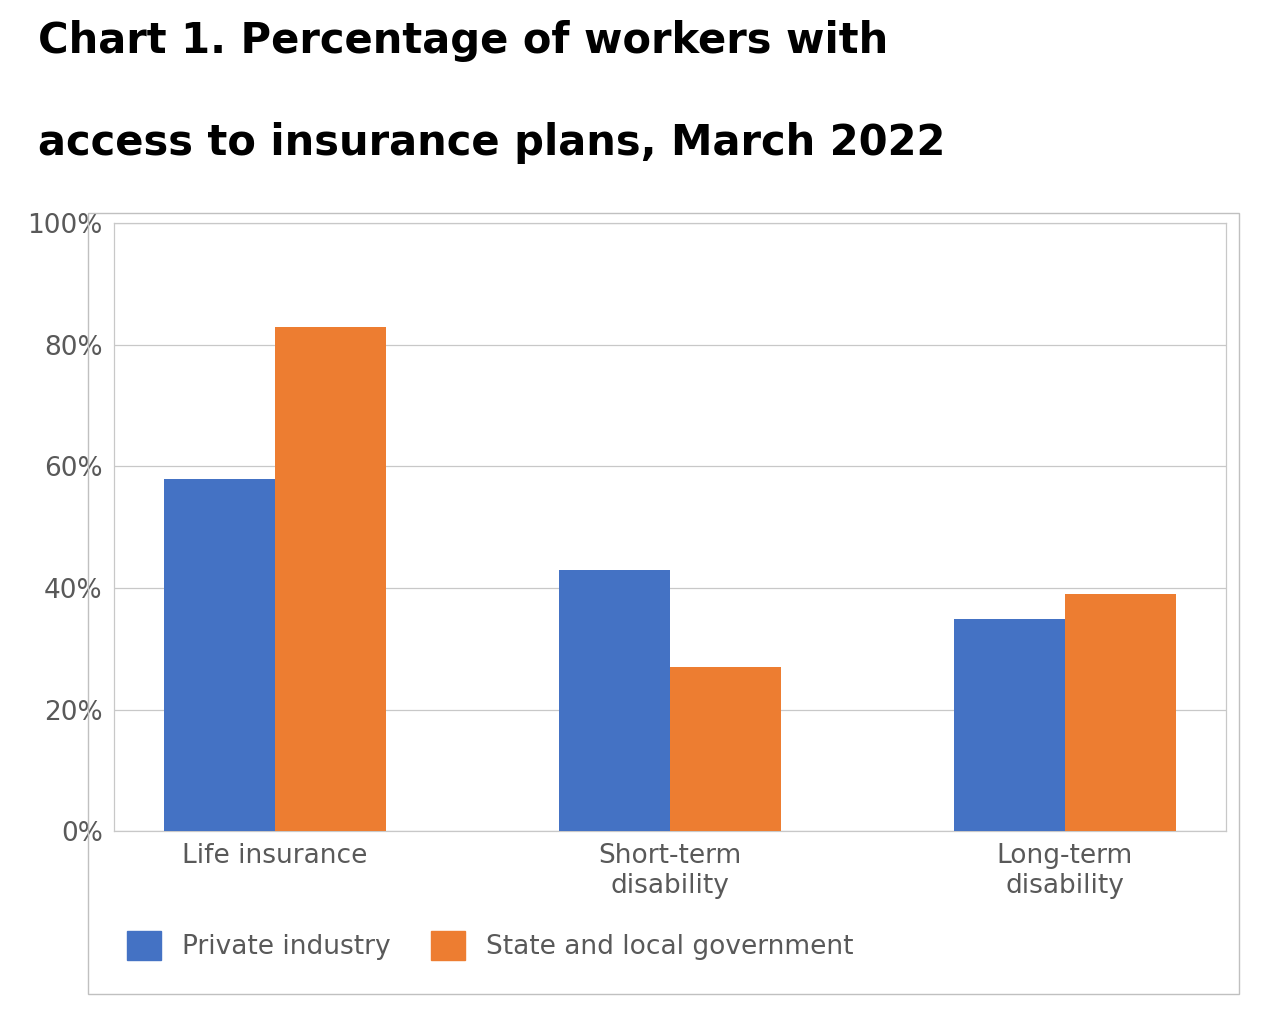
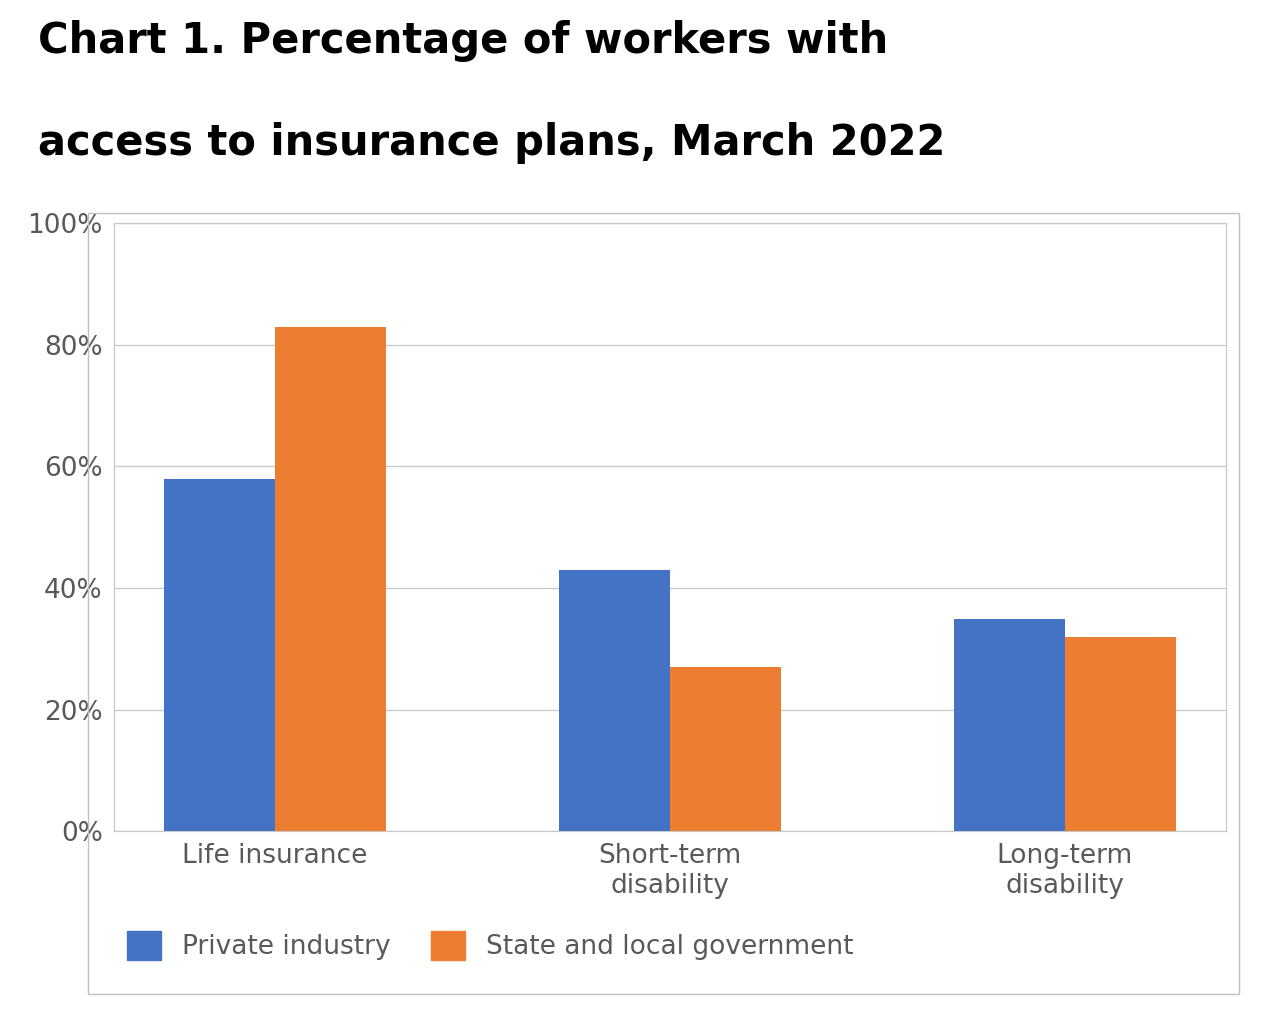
State and local government/Long-term disability: 39% -> 32%
